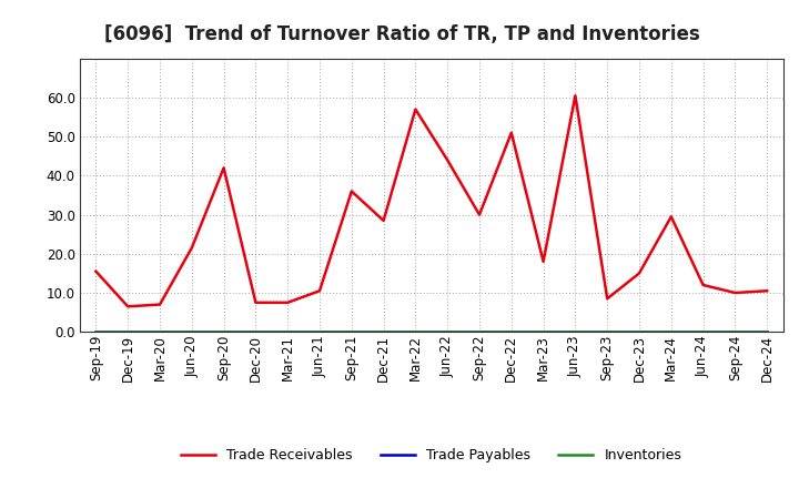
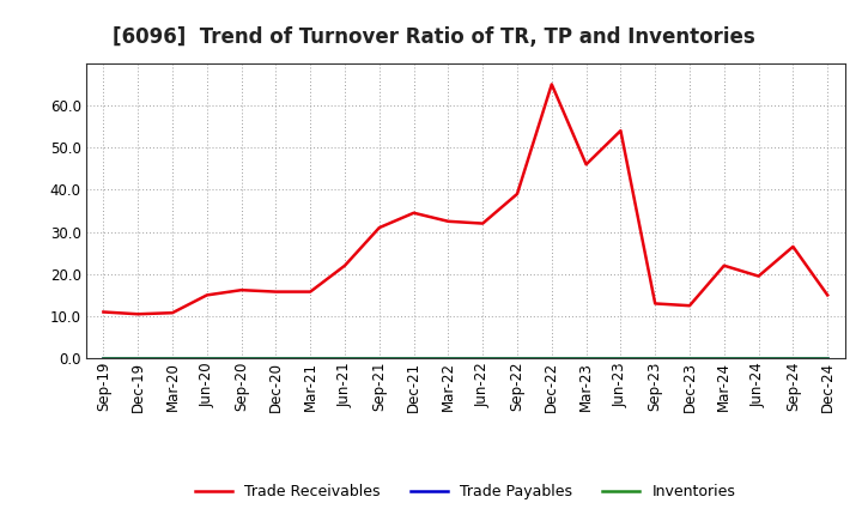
Trade Receivables/Sep-19: 15.5 -> 11.0
Trade Receivables/Dec-19: 6.5 -> 10.5
Trade Receivables/Mar-20: 7.0 -> 10.8
Trade Receivables/Jun-20: 21.5 -> 15.0
Trade Receivables/Sep-20: 42.0 -> 16.2
Trade Receivables/Dec-20: 7.5 -> 15.8
Trade Receivables/Mar-21: 7.5 -> 15.8
Trade Receivables/Jun-21: 10.5 -> 22.0
Trade Receivables/Sep-21: 36.0 -> 31.0
Trade Receivables/Dec-21: 28.5 -> 34.5
Trade Receivables/Mar-22: 57.0 -> 32.5
Trade Receivables/Jun-22: 44.0 -> 32.0
Trade Receivables/Sep-22: 30.0 -> 39.0
Trade Receivables/Dec-22: 51.0 -> 65.0
Trade Receivables/Mar-23: 18.0 -> 46.0
Trade Receivables/Jun-23: 60.5 -> 54.0
Trade Receivables/Sep-23: 8.5 -> 13.0
Trade Receivables/Dec-23: 15.0 -> 12.5
Trade Receivables/Mar-24: 29.5 -> 22.0
Trade Receivables/Jun-24: 12.0 -> 19.5
Trade Receivables/Sep-24: 10.0 -> 26.5
Trade Receivables/Dec-24: 10.5 -> 15.0
